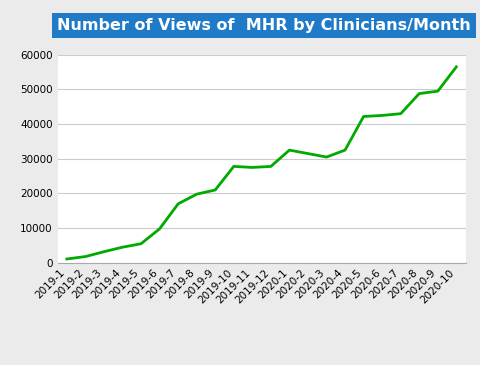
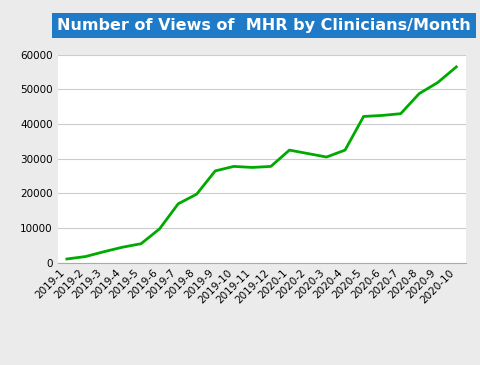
2019-9: 21000 -> 26500
2020-9: 49500 -> 52000
